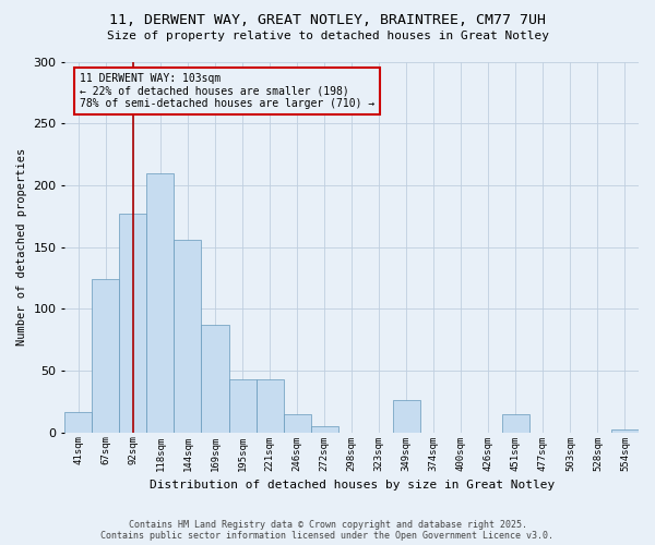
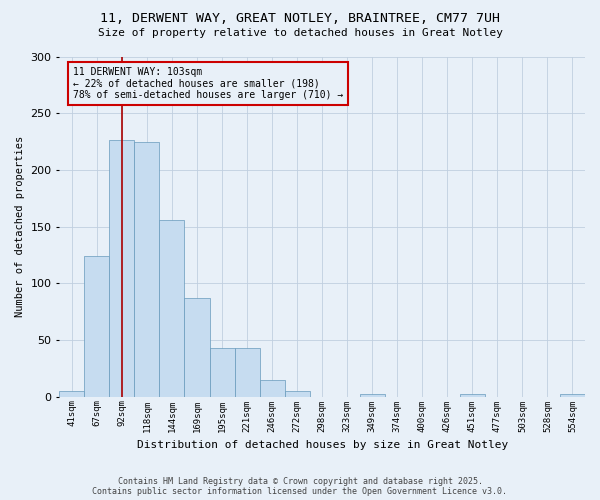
41sqm: 16 -> 5
92sqm: 177 -> 226
118sqm: 210 -> 225
349sqm: 26 -> 2
451sqm: 15 -> 2
